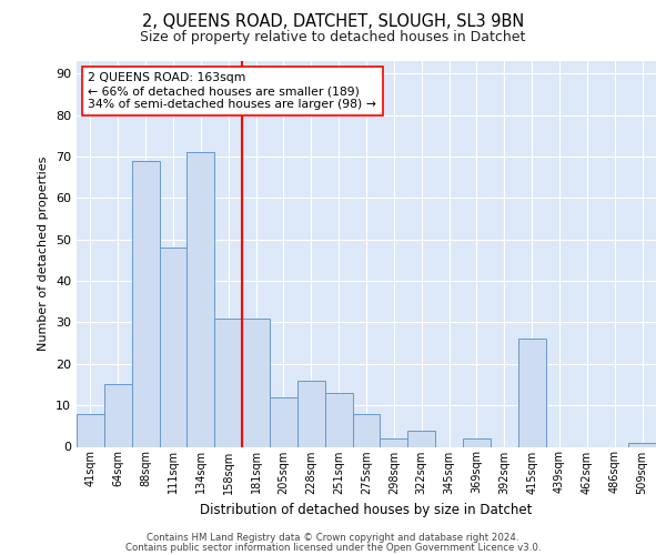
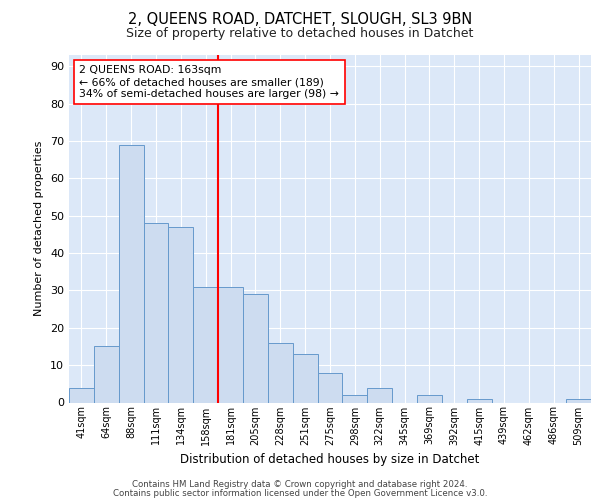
41sqm: 8 -> 4
134sqm: 71 -> 47
205sqm: 12 -> 29
415sqm: 26 -> 1
